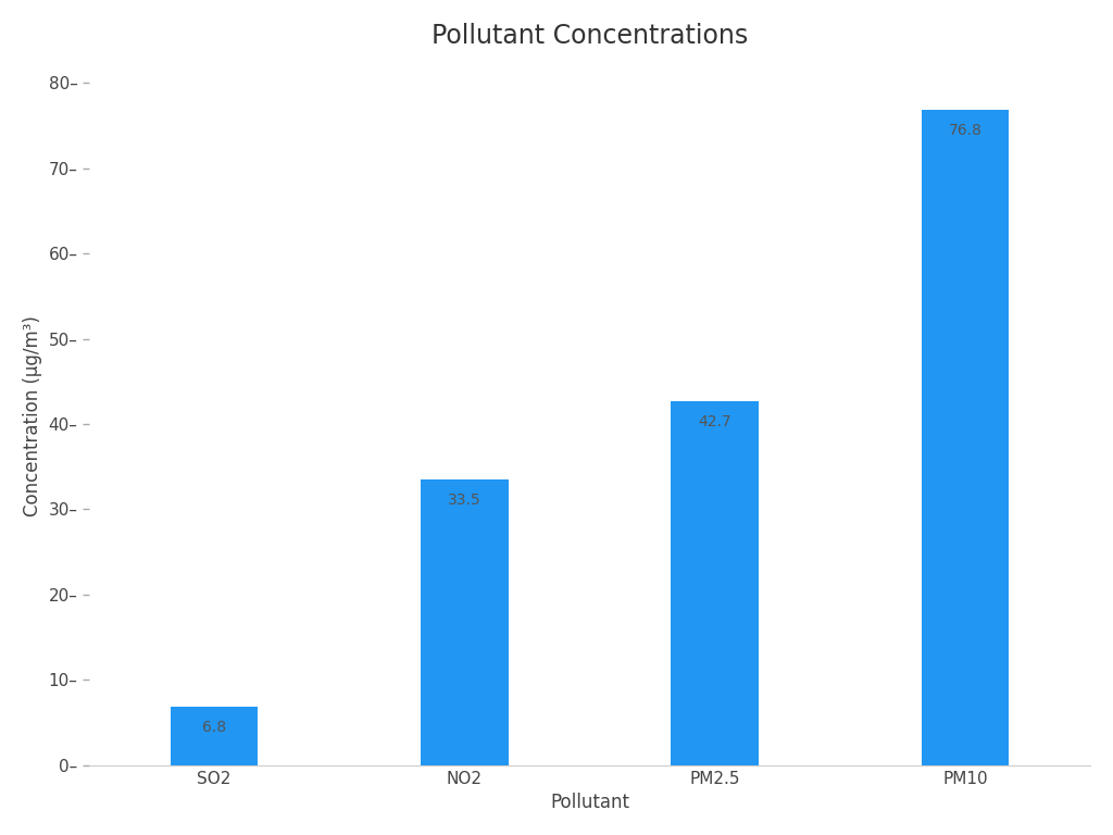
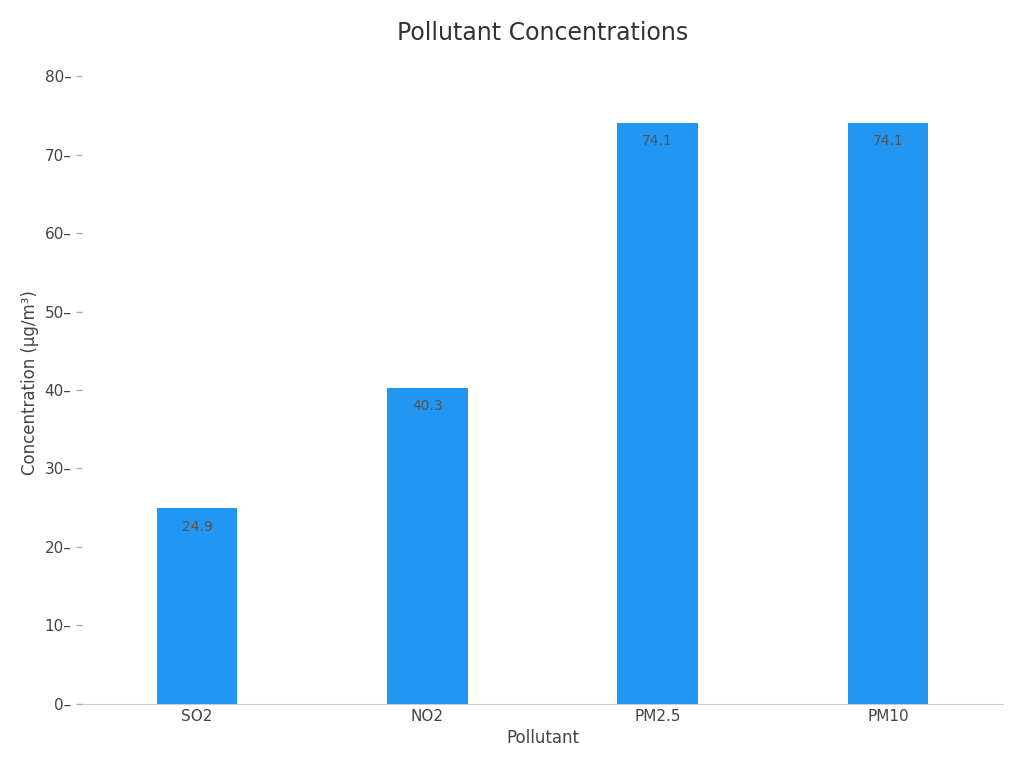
SO2: 6.8 -> 24.9
NO2: 33.5 -> 40.3
PM2.5: 42.7 -> 74.1
PM10: 76.8 -> 74.1
